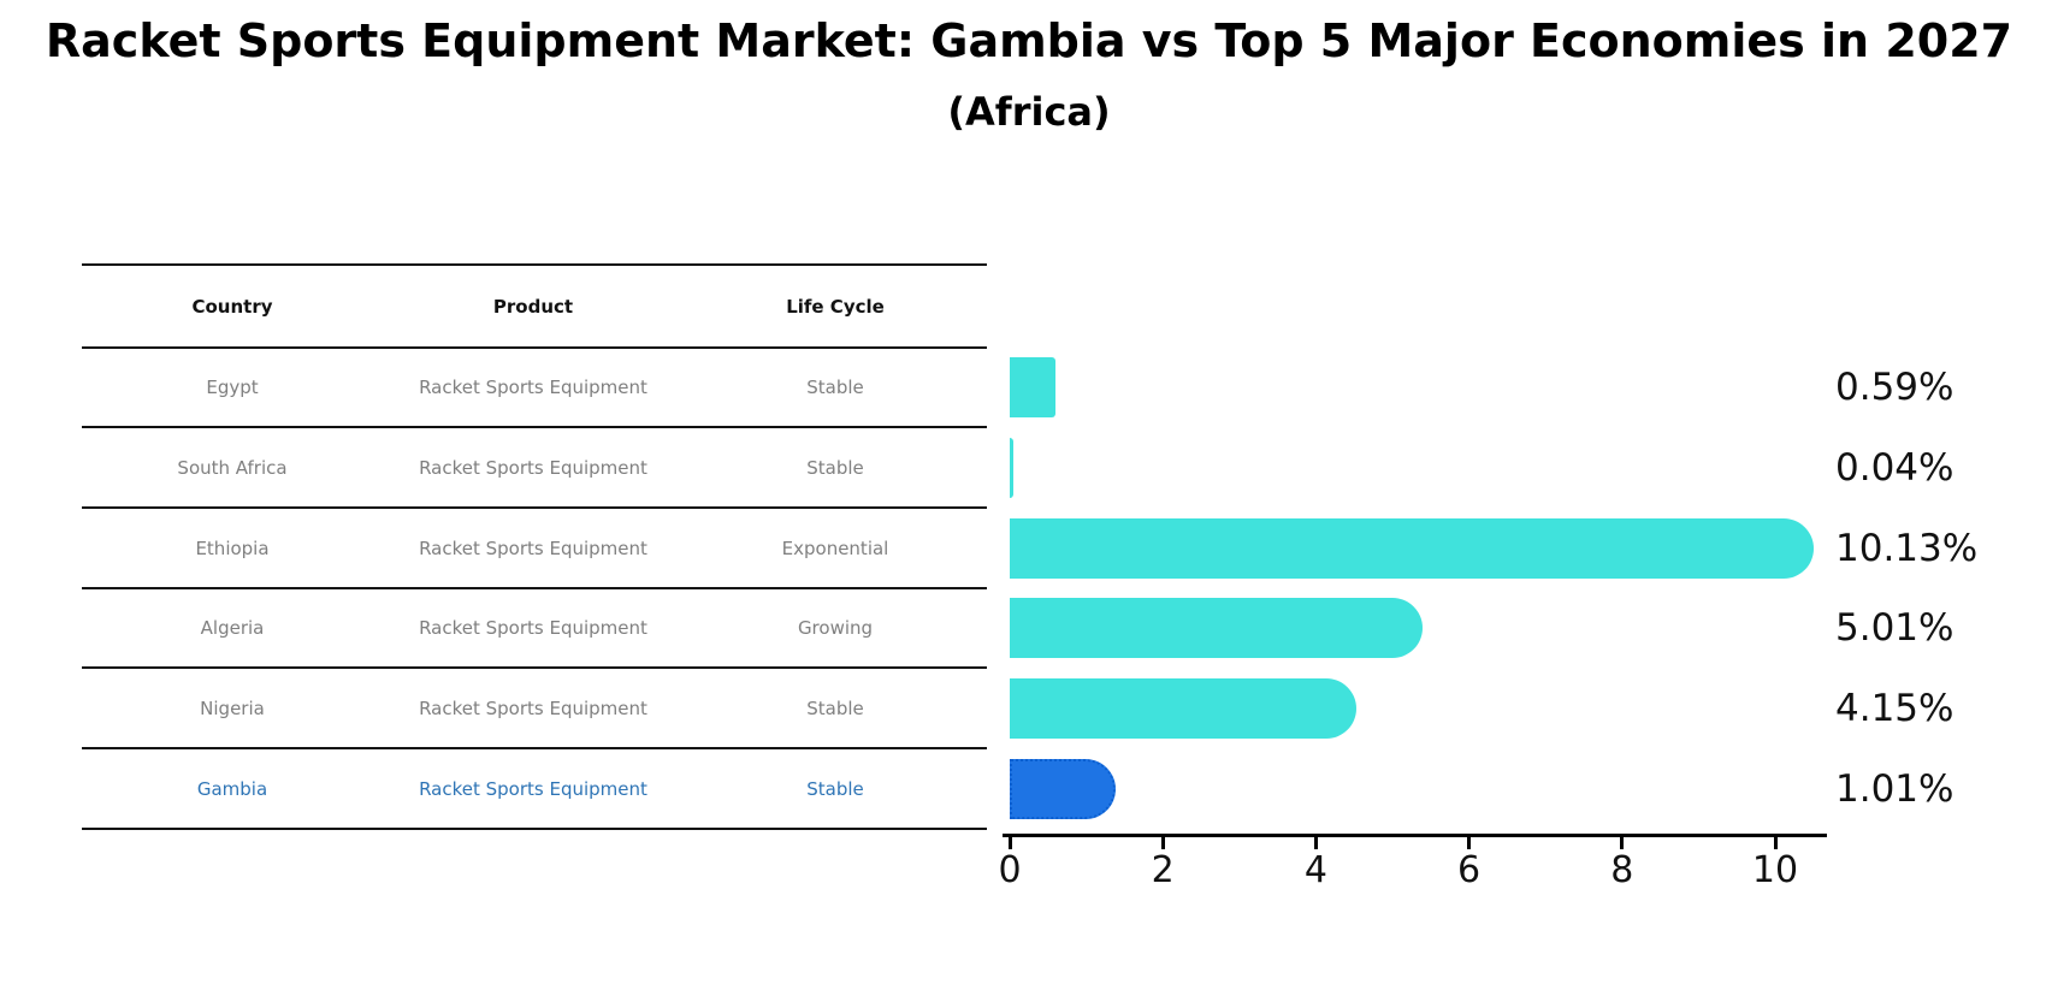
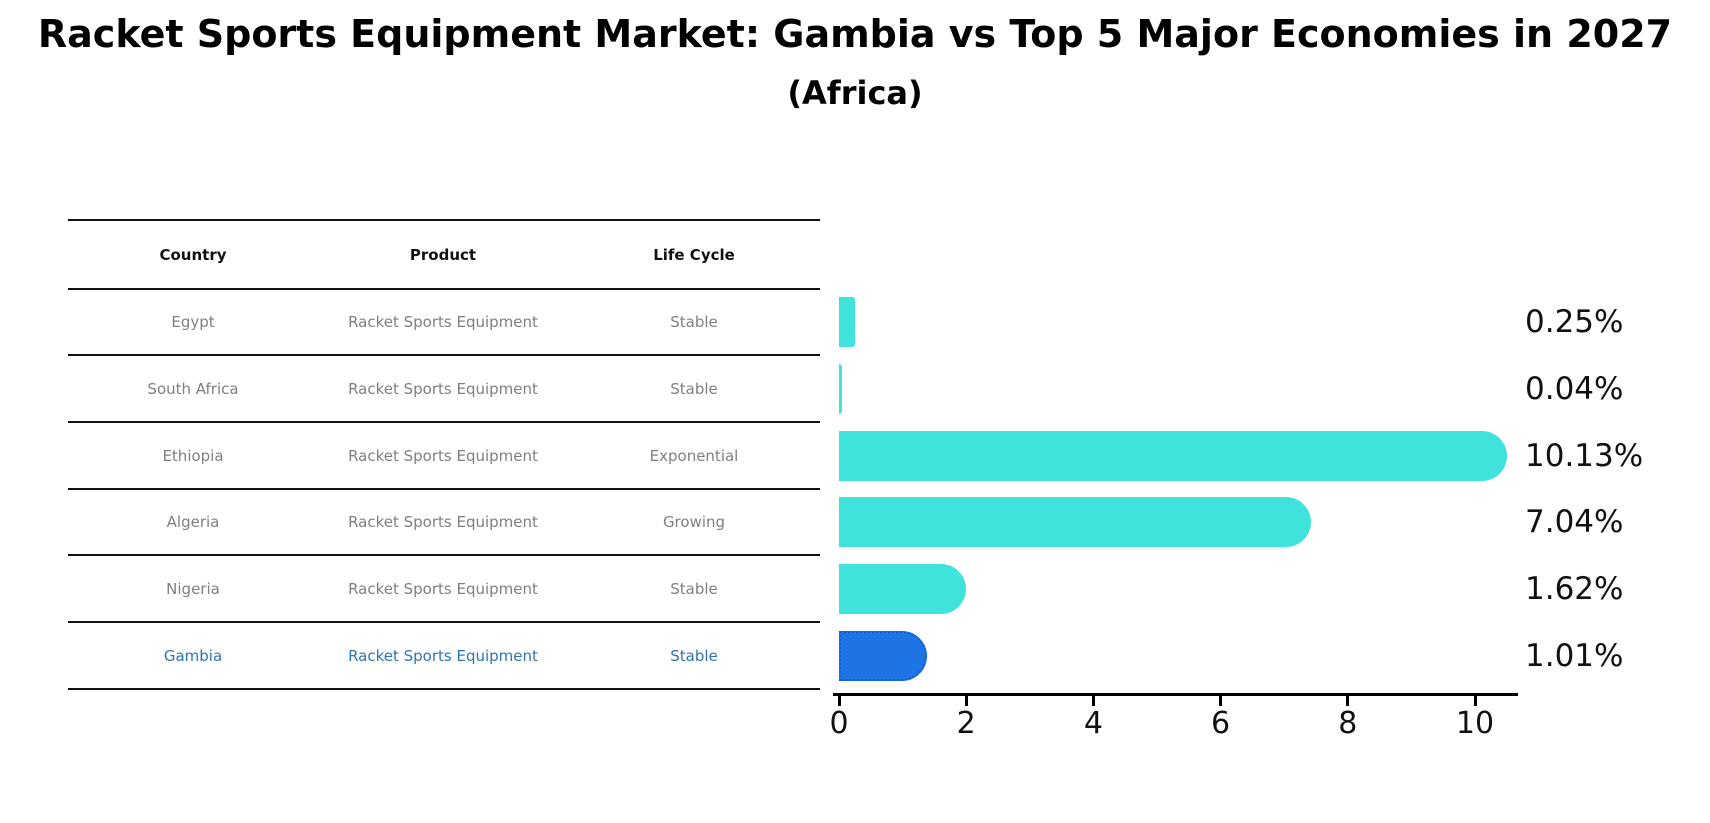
Egypt: 0.59% -> 0.25%
Algeria: 5.01% -> 7.04%
Nigeria: 4.15% -> 1.62%
